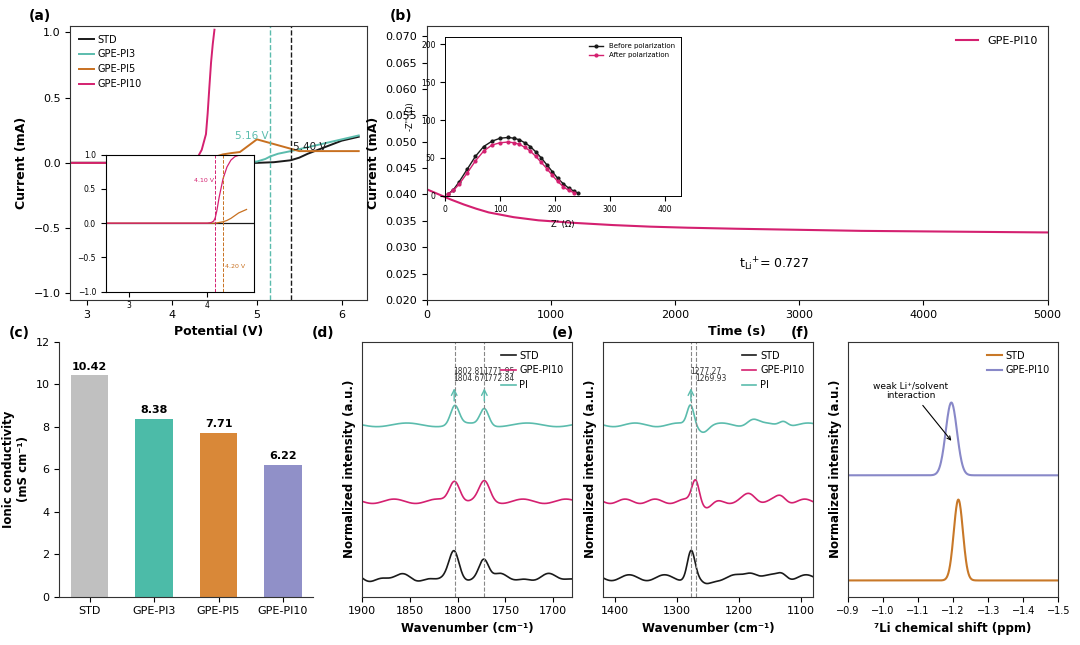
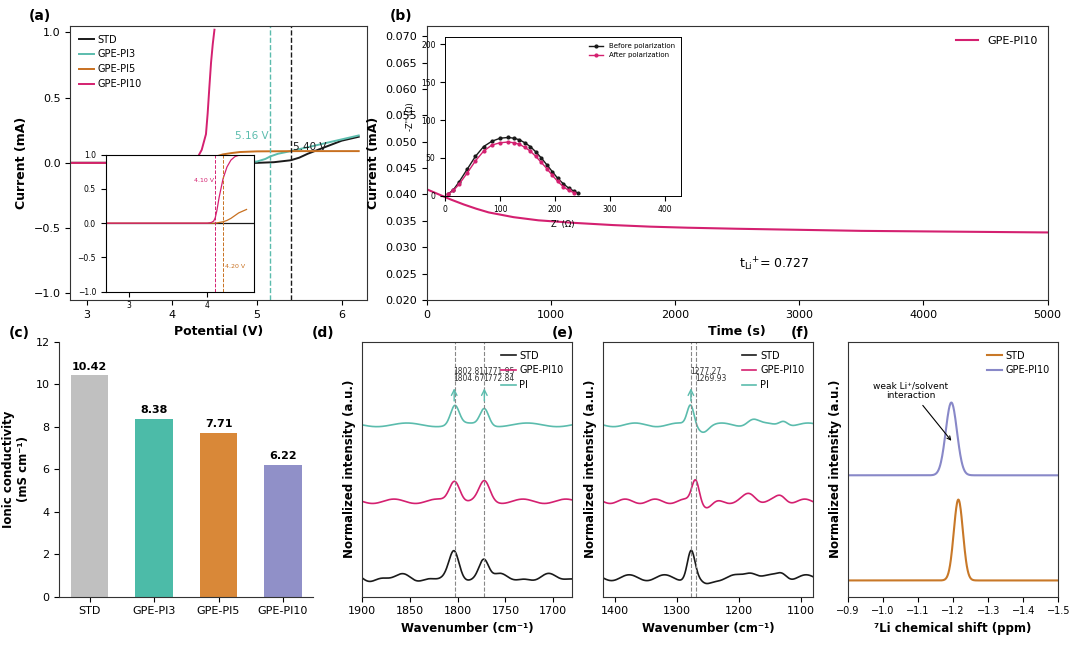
GPE-PI5/5: 0.18 -> 0.09
